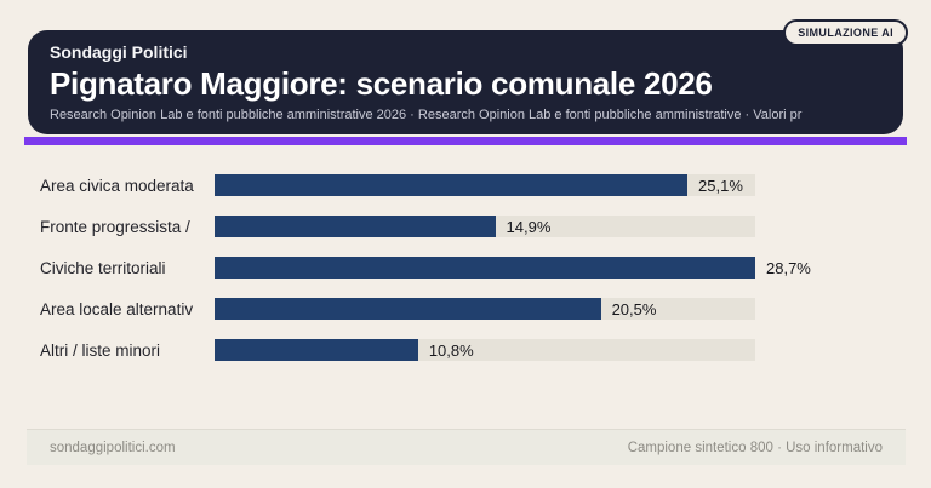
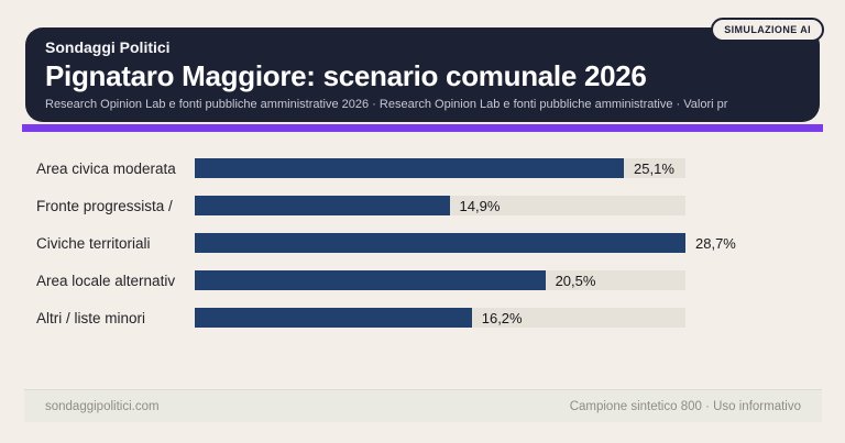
Altri / liste minori: 10,8% -> 16,2%
